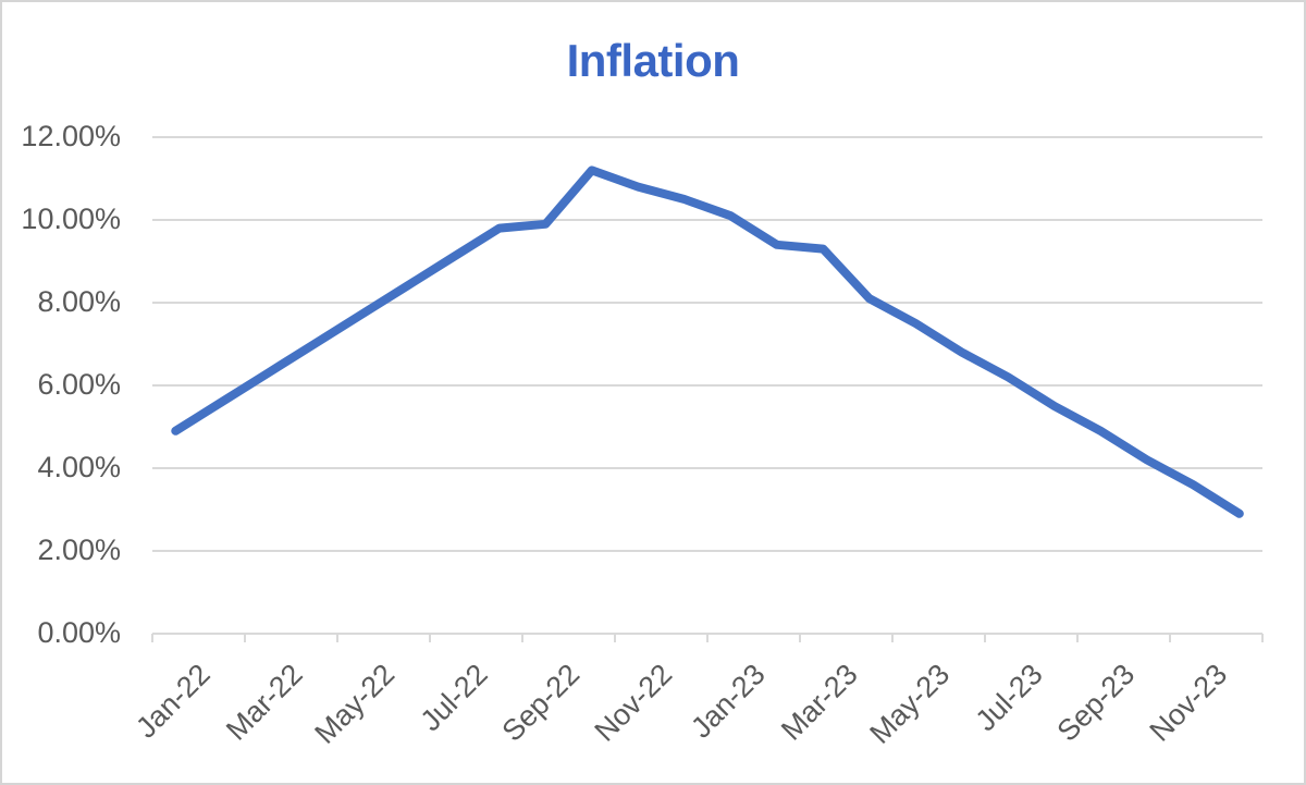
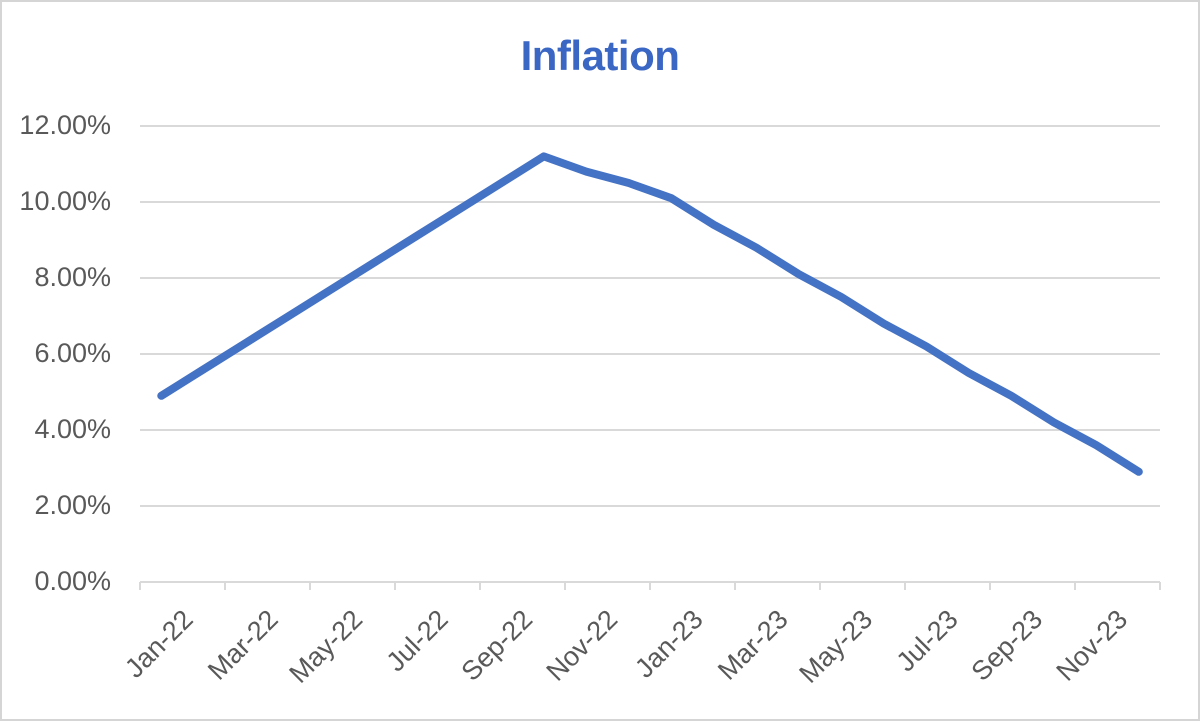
Sep-22: 9.9% -> 10.5%
Mar-23: 9.3% -> 8.8%
